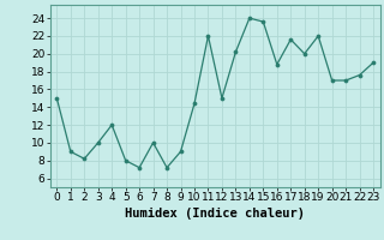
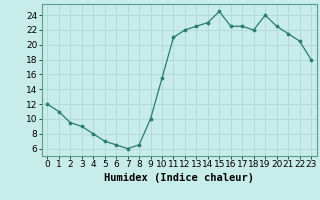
0: 15.0 -> 12.0
1: 9.0 -> 11.0
2: 8.2 -> 9.5
3: 10.0 -> 9.0
4: 12.0 -> 8.0
5: 8.0 -> 7.0
6: 7.2 -> 6.5
7: 10.0 -> 6.0
8: 7.2 -> 6.5
9: 9.0 -> 10.0
10: 14.4 -> 15.5
11: 22.0 -> 21.0
12: 15.0 -> 22.0
13: 20.2 -> 22.5
14: 24.0 -> 23.0
15: 23.6 -> 24.5
16: 18.8 -> 22.5
17: 21.6 -> 22.5
18: 20.0 -> 22.0
19: 22.0 -> 24.0
20: 17.0 -> 22.5
21: 17.0 -> 21.5
22: 17.6 -> 20.5
23: 19.0 -> 18.0
